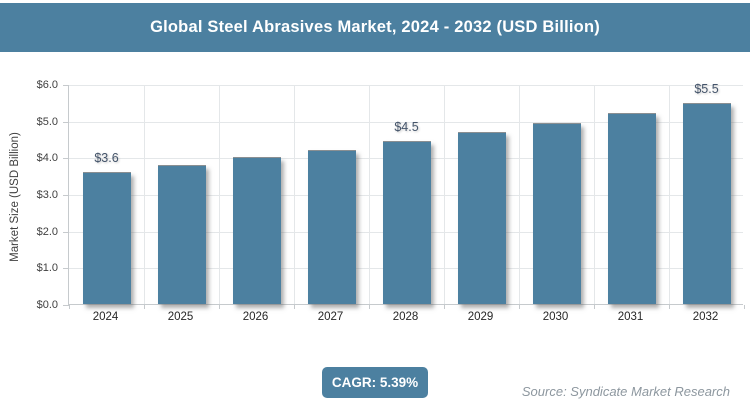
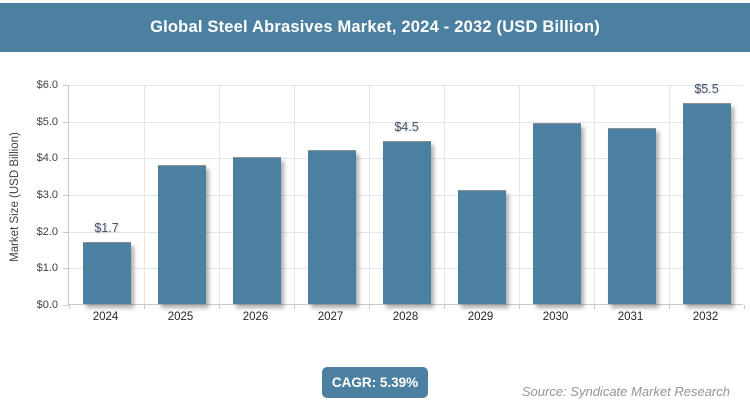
2024: $3.6 -> $1.7
2029: $4.7 -> $3.1
2031: $5.2 -> $4.8
